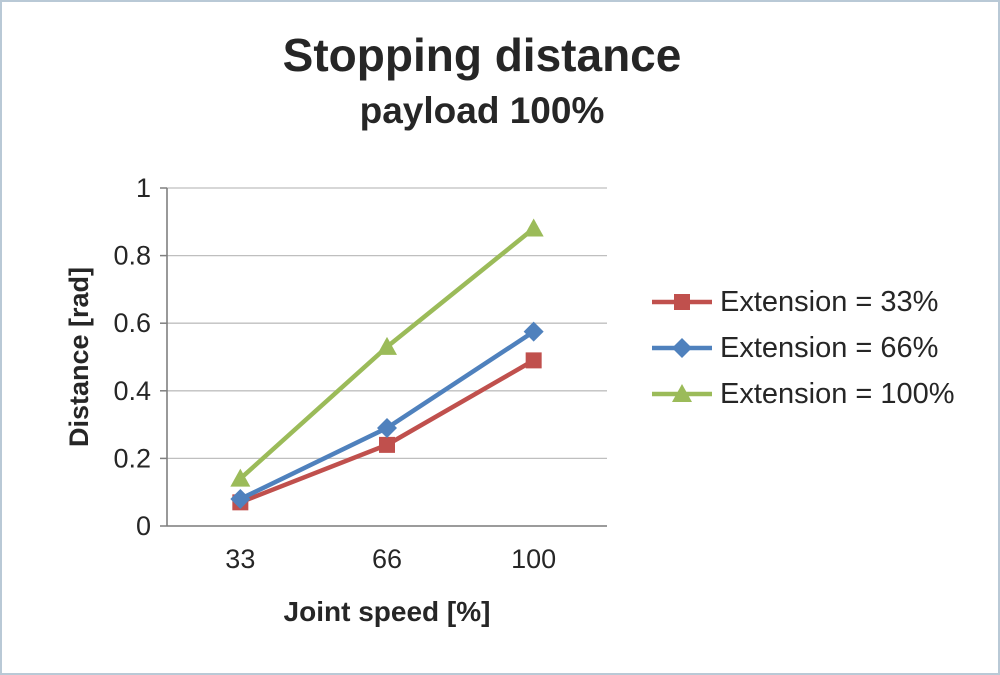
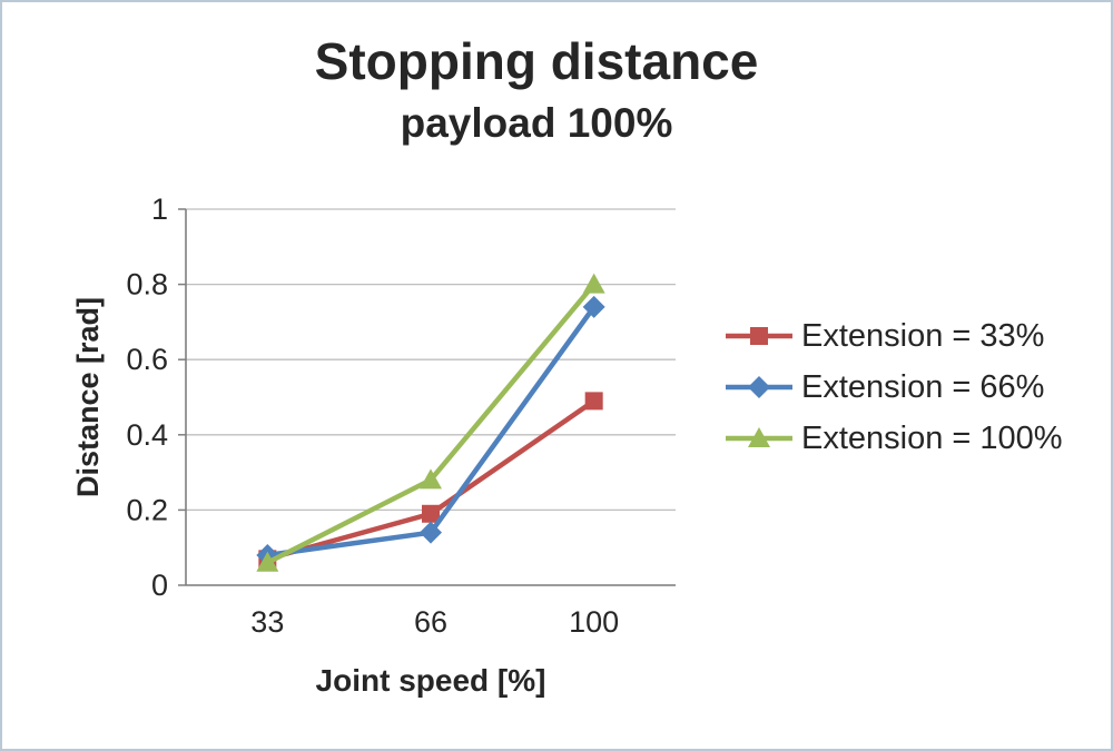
Extension = 100%/33: 0.14 -> 0.06
Extension = 33%/66: 0.24 -> 0.19
Extension = 66%/66: 0.29 -> 0.14
Extension = 100%/66: 0.53 -> 0.28
Extension = 66%/100: 0.57 -> 0.74
Extension = 100%/100: 0.88 -> 0.80
